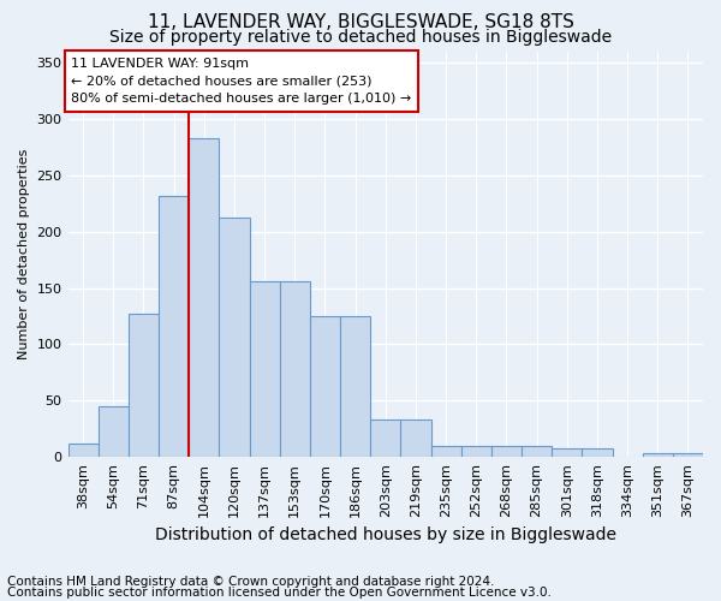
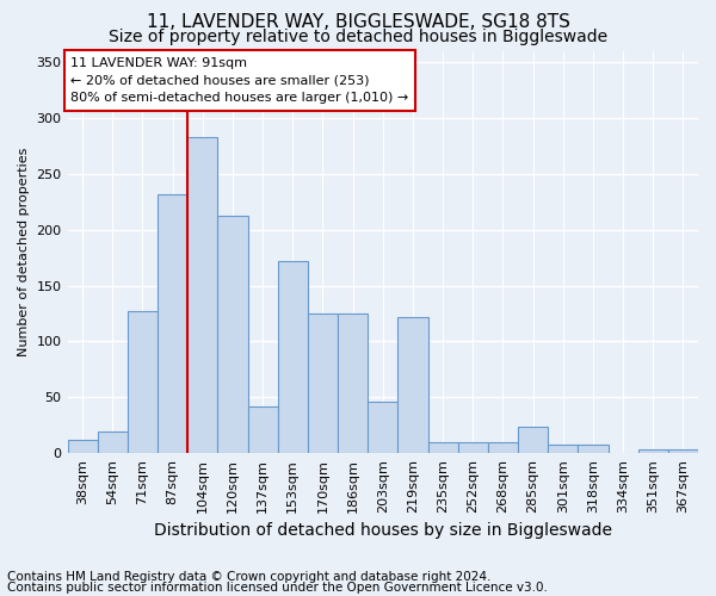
54sqm: 45 -> 20
137sqm: 156 -> 42
153sqm: 156 -> 172
203sqm: 33 -> 46
219sqm: 33 -> 122
285sqm: 10 -> 24
